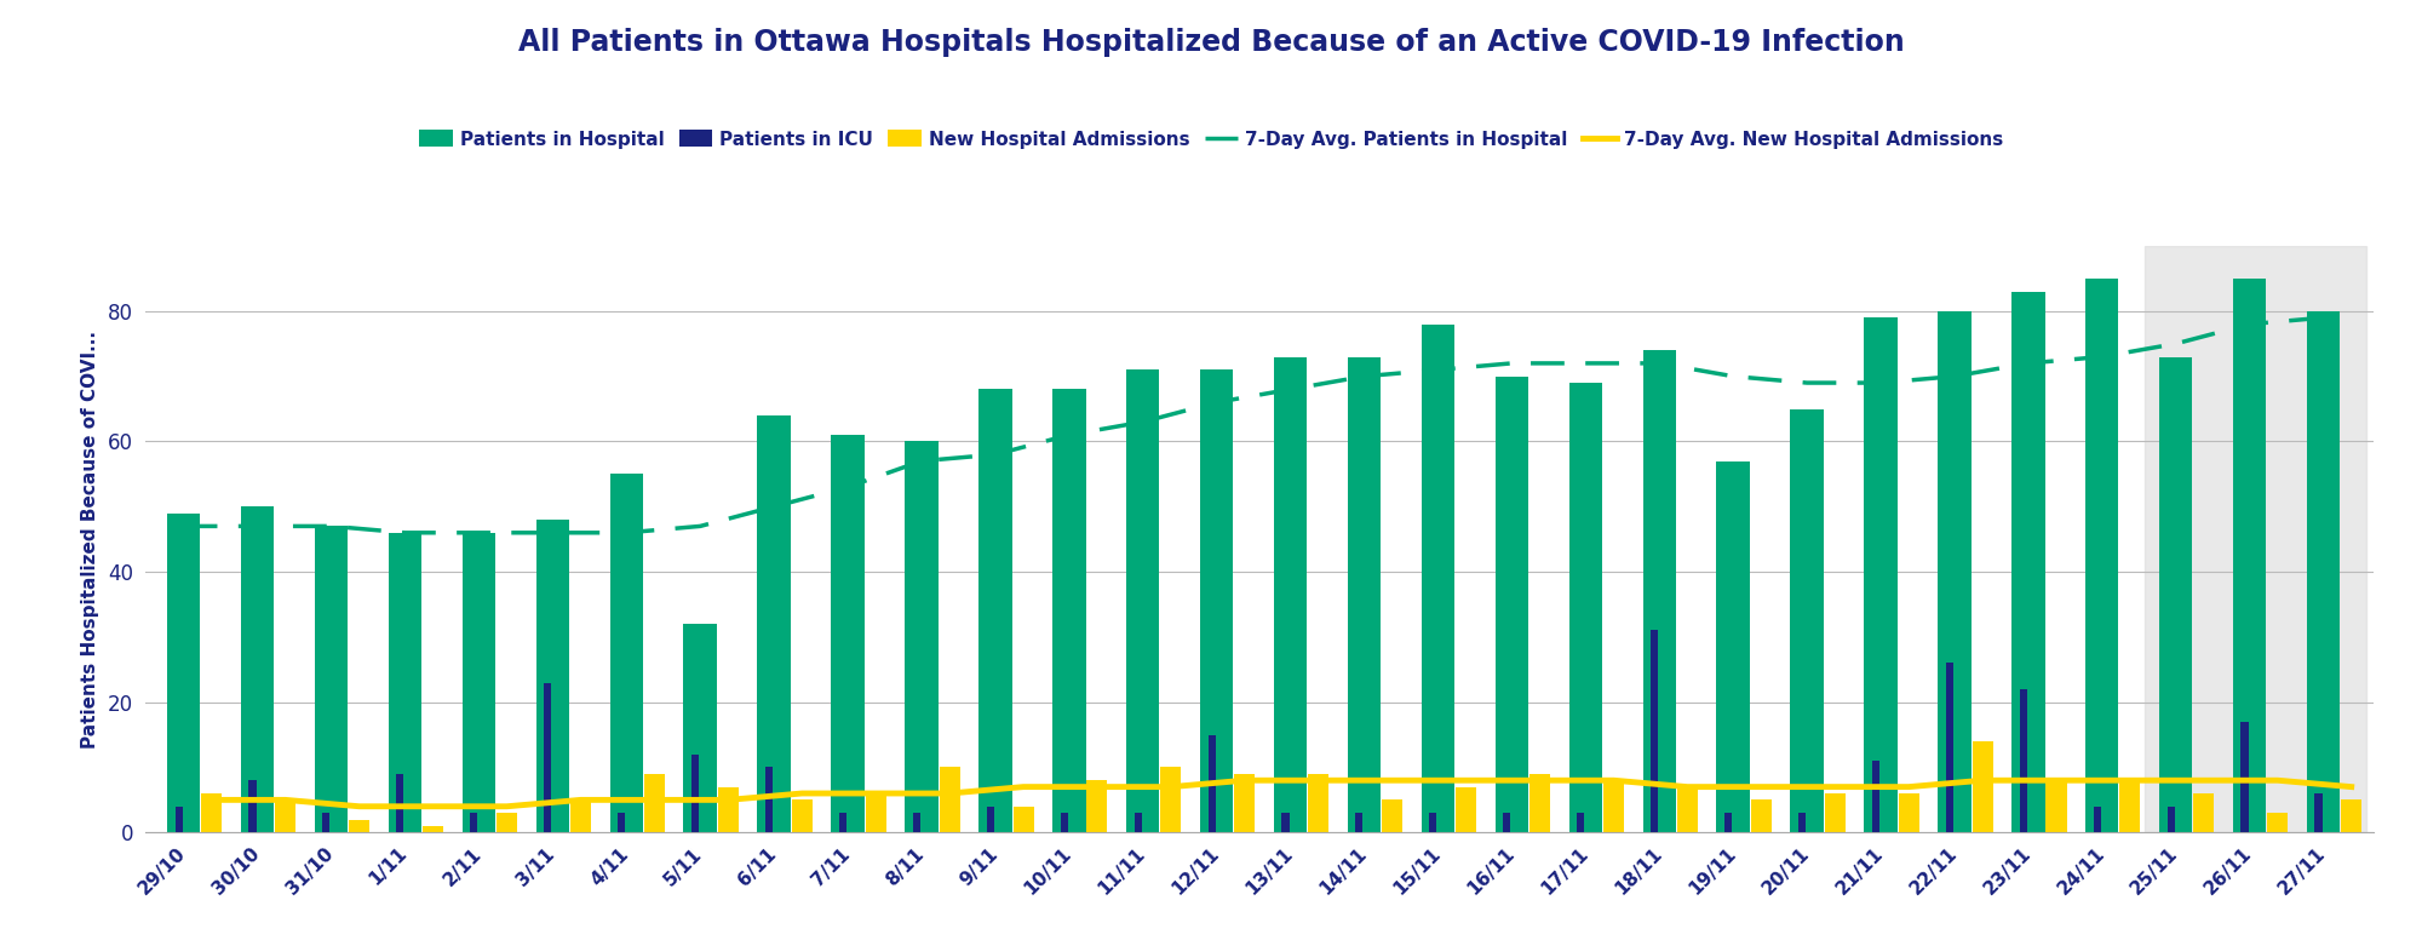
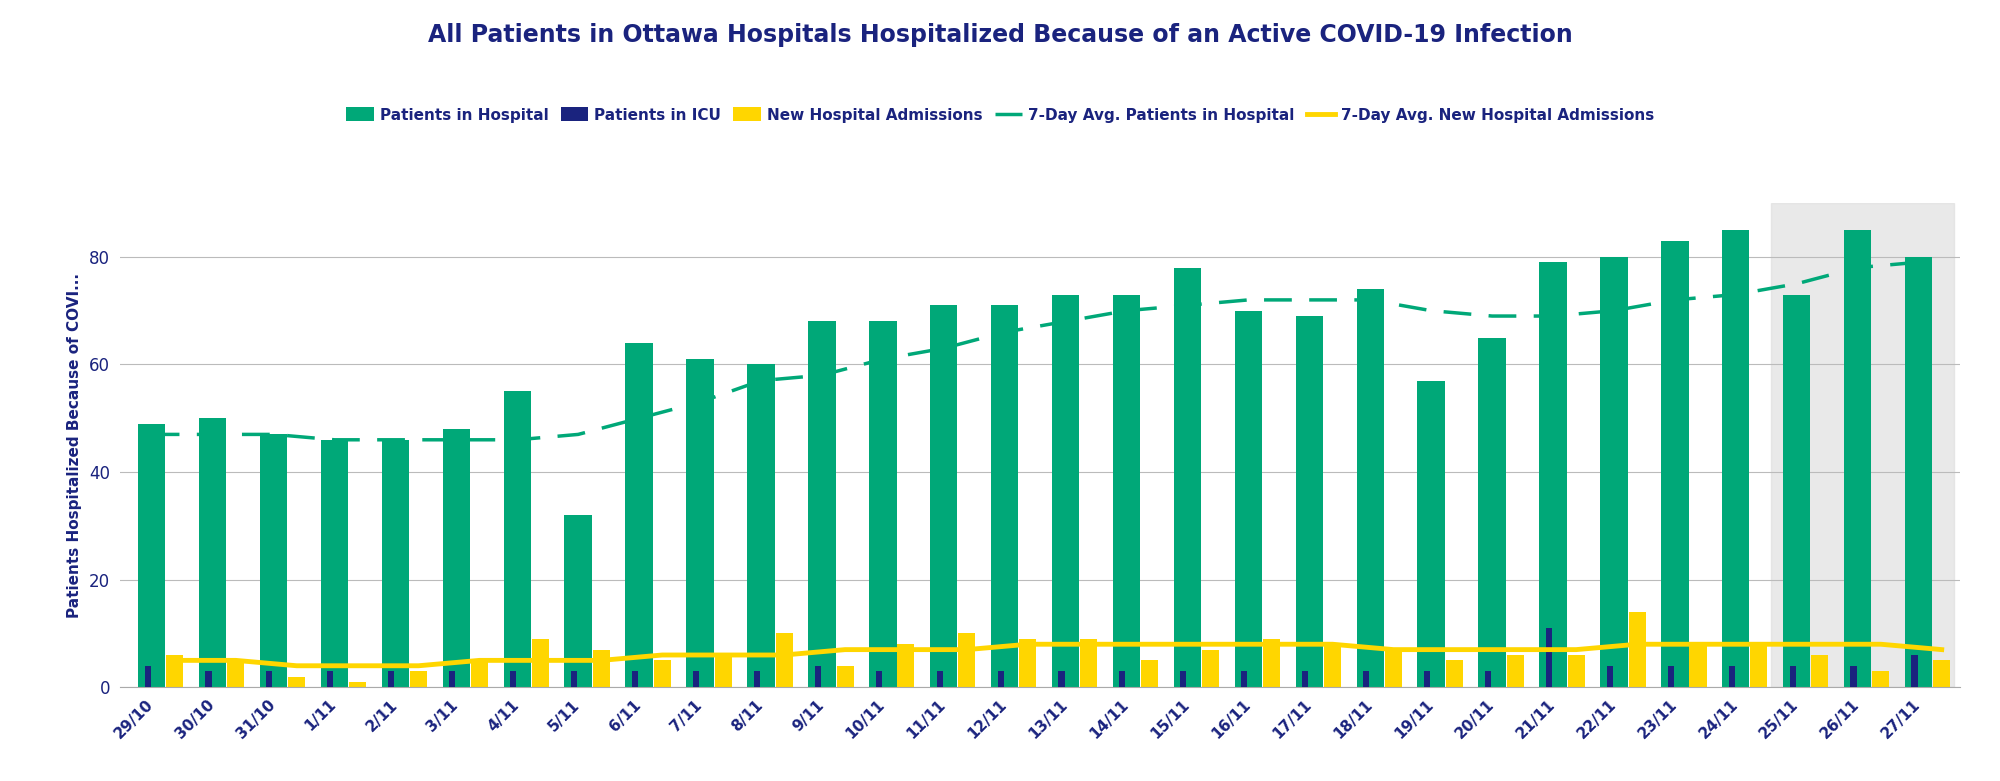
Patients in ICU/30/10: 8 -> 3
Patients in ICU/1/11: 9 -> 3
Patients in ICU/3/11: 23 -> 3
Patients in ICU/5/11: 12 -> 3
Patients in ICU/6/11: 10 -> 3
Patients in ICU/12/11: 15 -> 3
Patients in ICU/18/11: 31 -> 3
Patients in ICU/22/11: 26 -> 4
Patients in ICU/23/11: 22 -> 4
Patients in ICU/26/11: 17 -> 4
